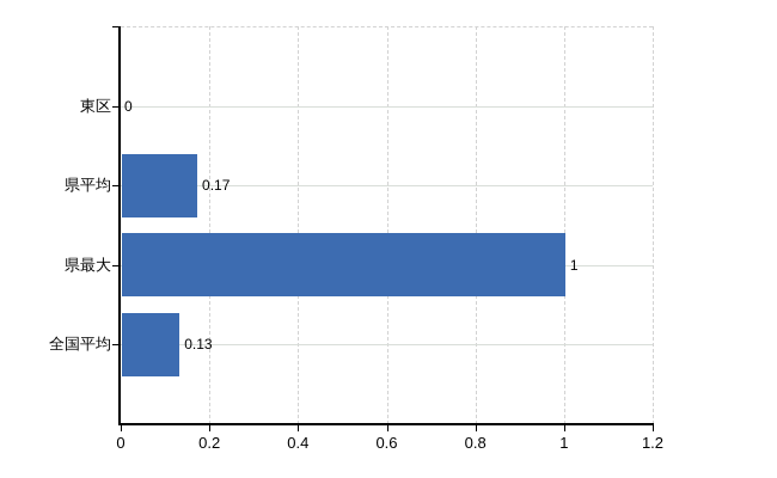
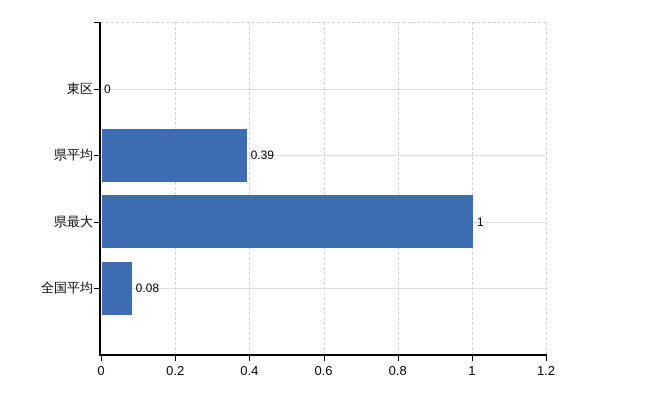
県平均: 0.17 -> 0.39
全国平均: 0.13 -> 0.08
